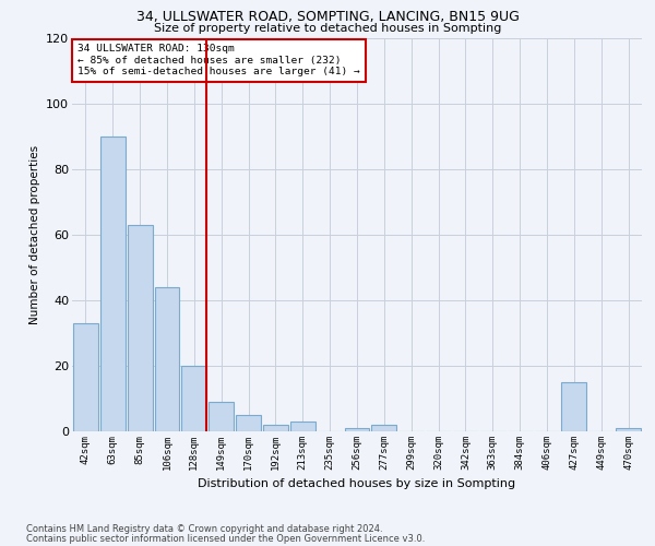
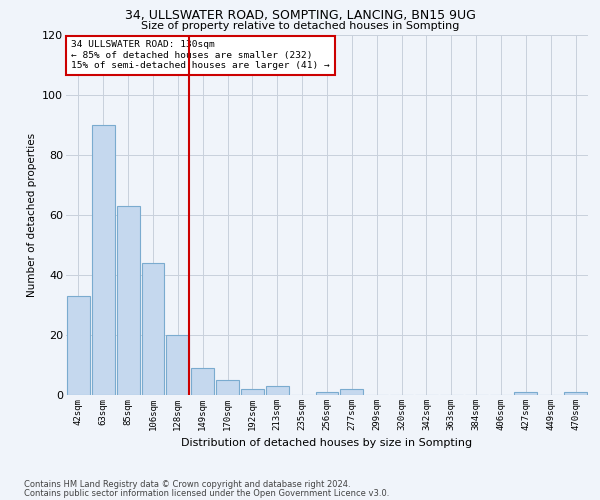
427sqm: 15 -> 1
